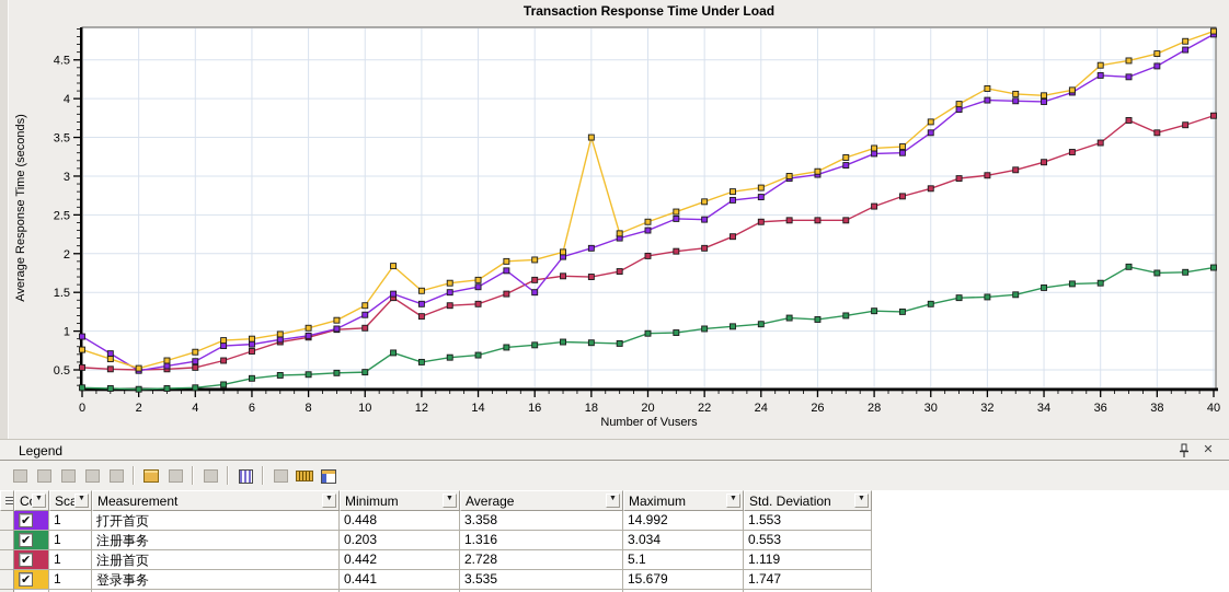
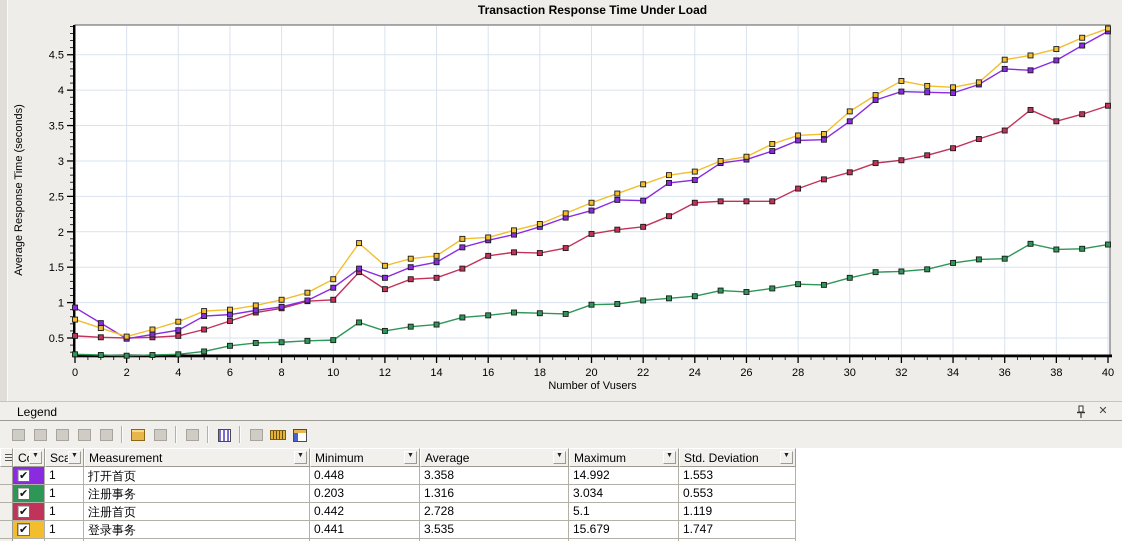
打开首页/16: 1.5 -> 1.9
登录事务/18: 3.5 -> 2.1
